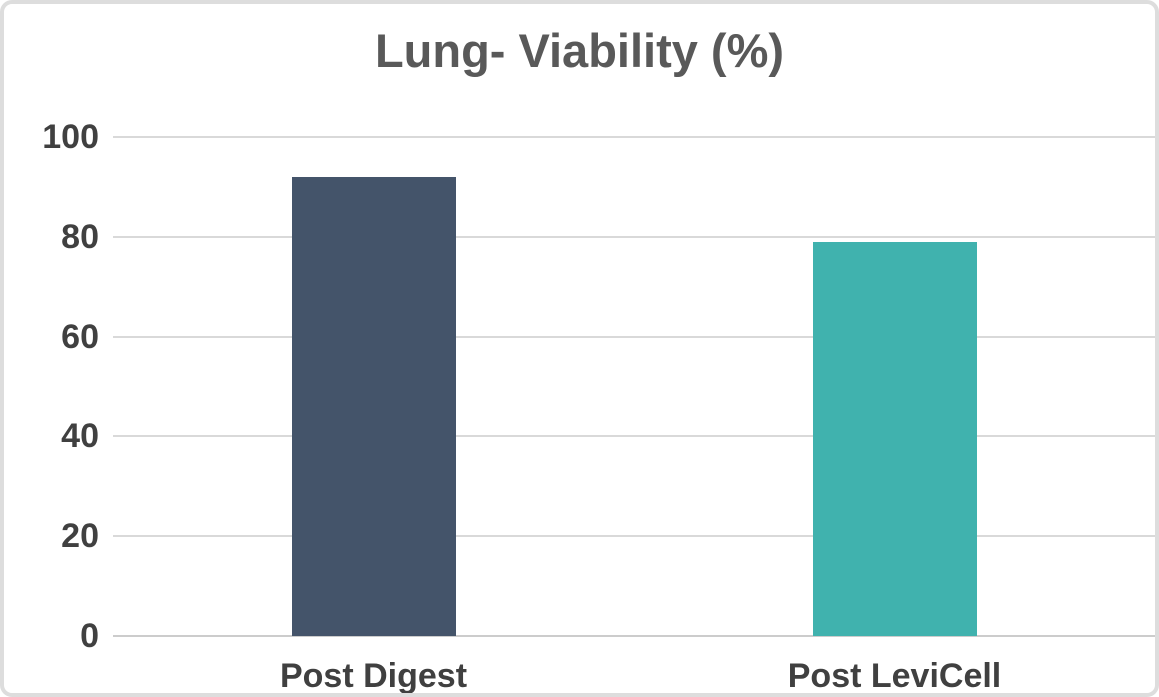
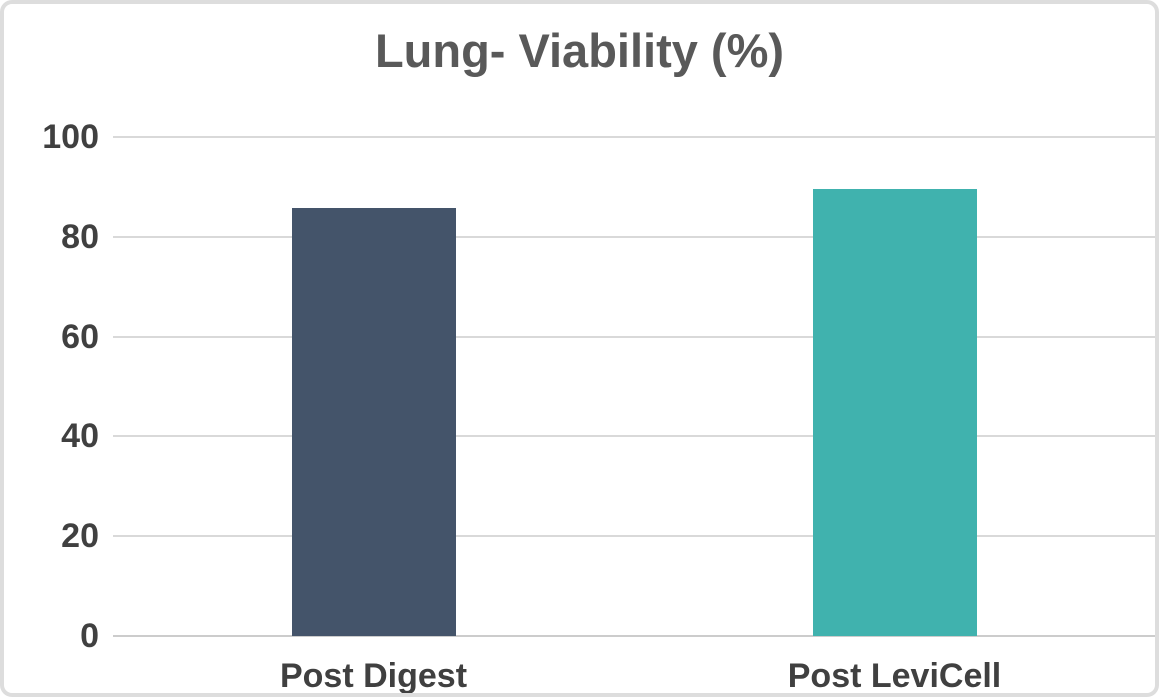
Post Digest: 92 -> 86
Post LeviCell: 79 -> 90
